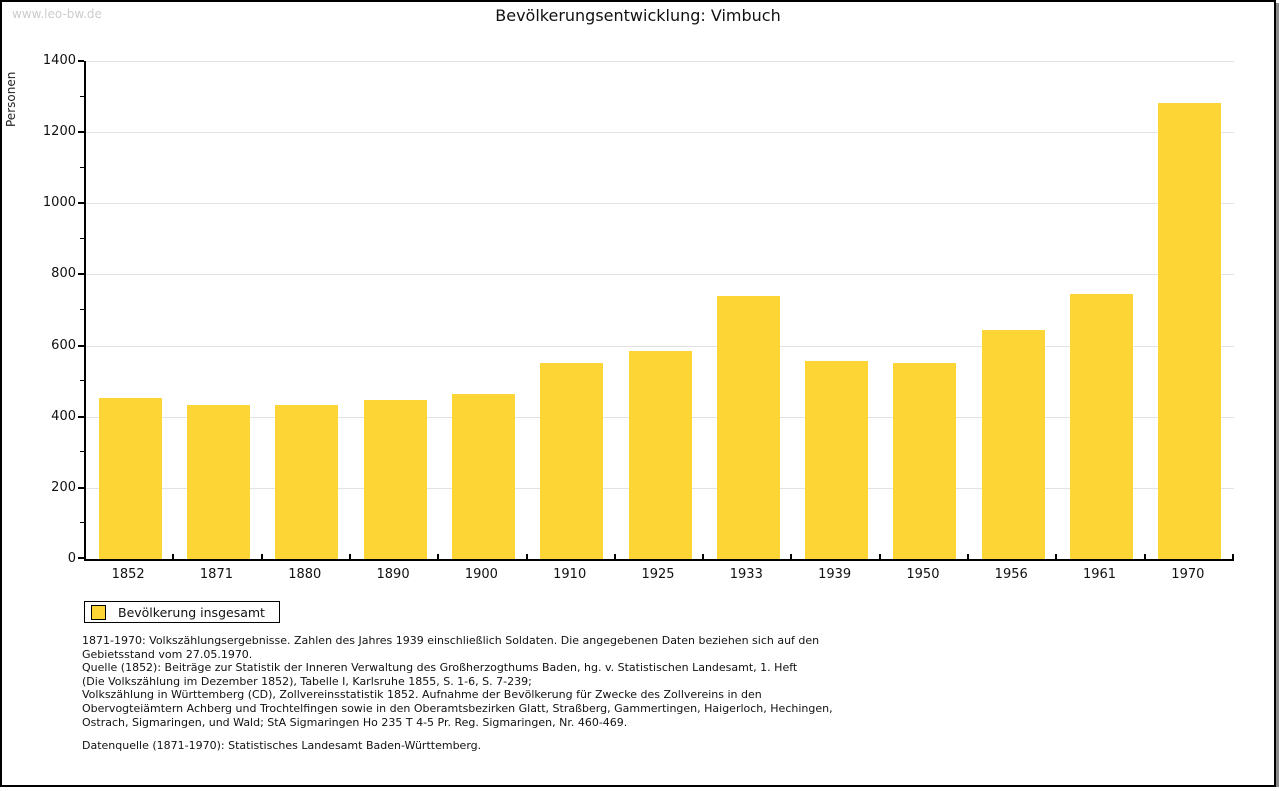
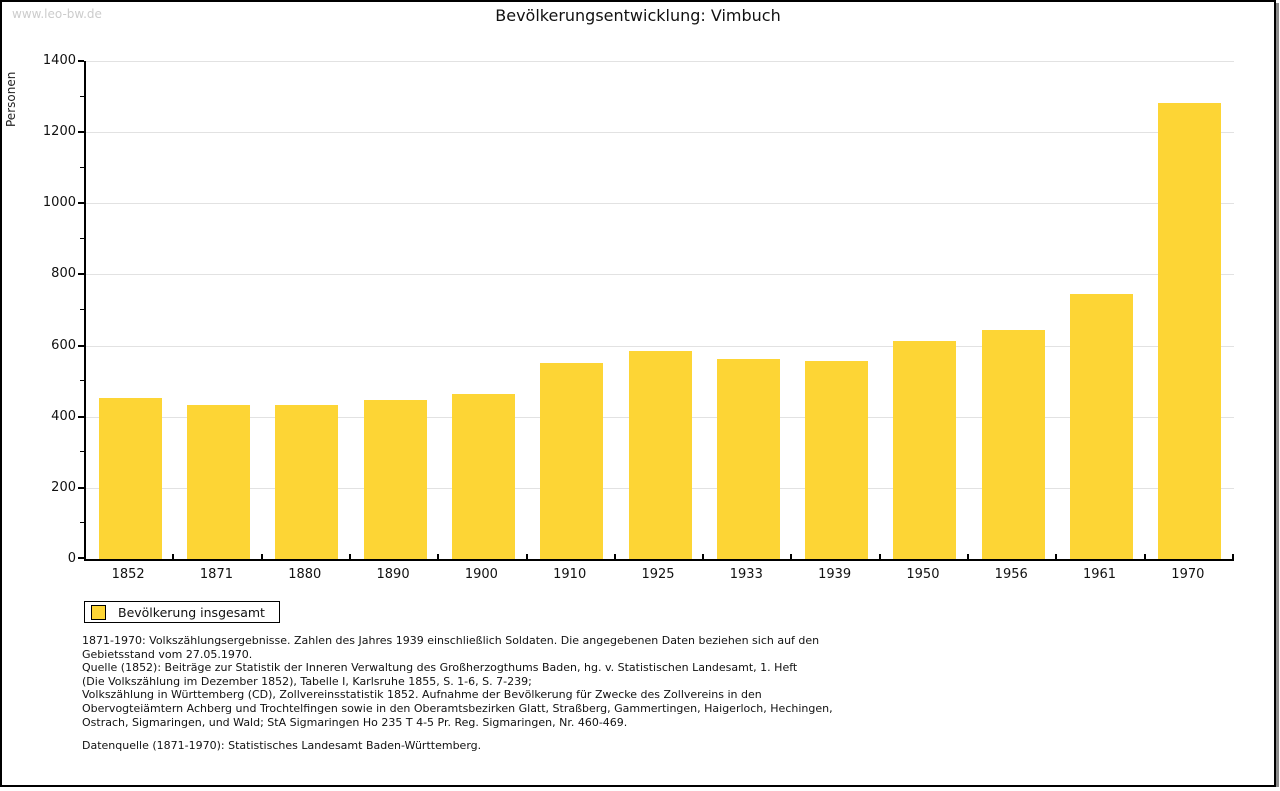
1933: 740 -> 560
1950: 550 -> 610
